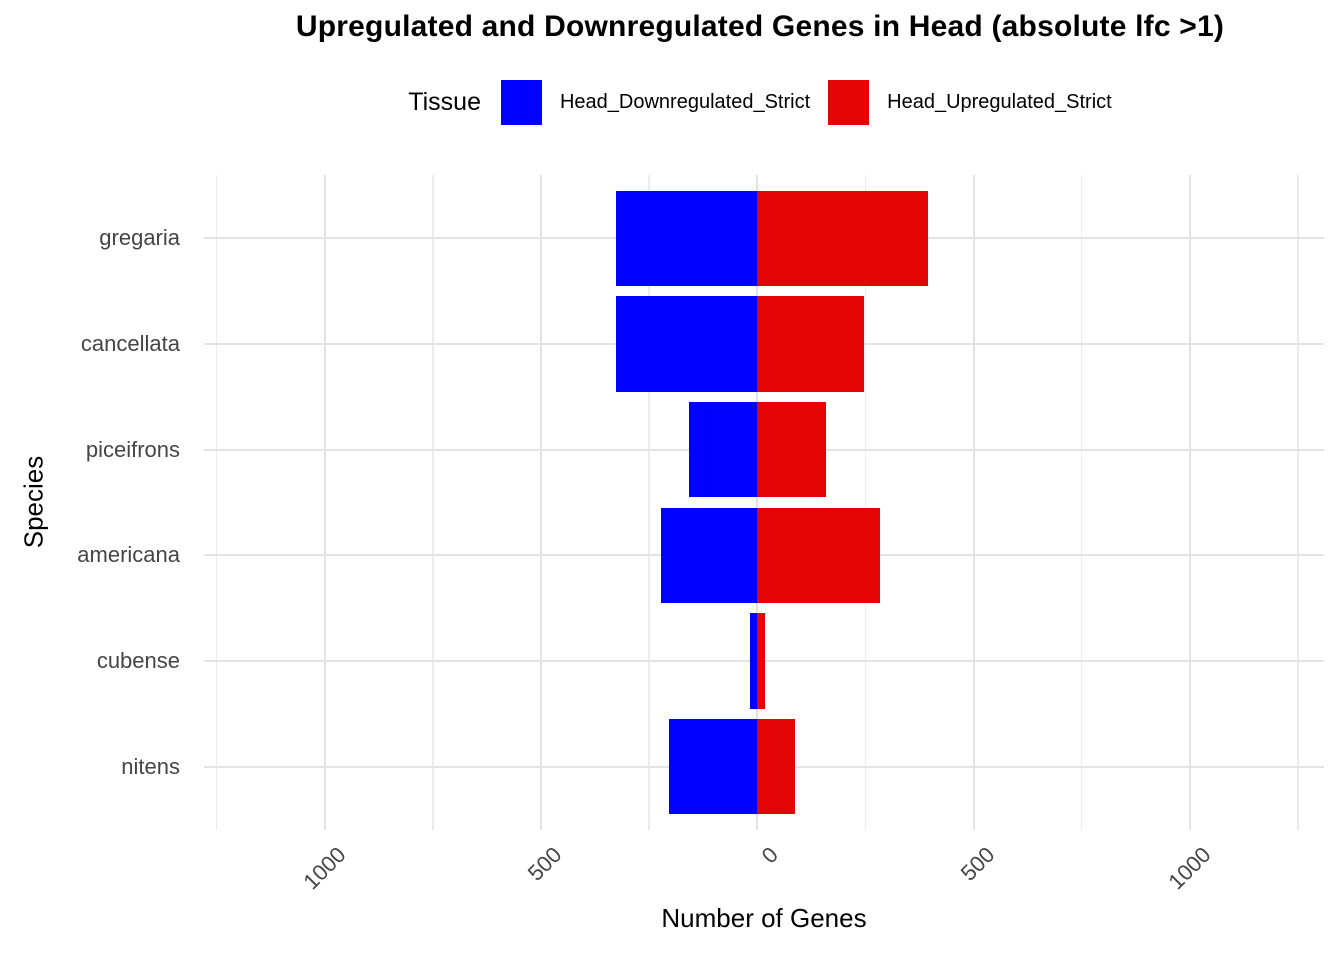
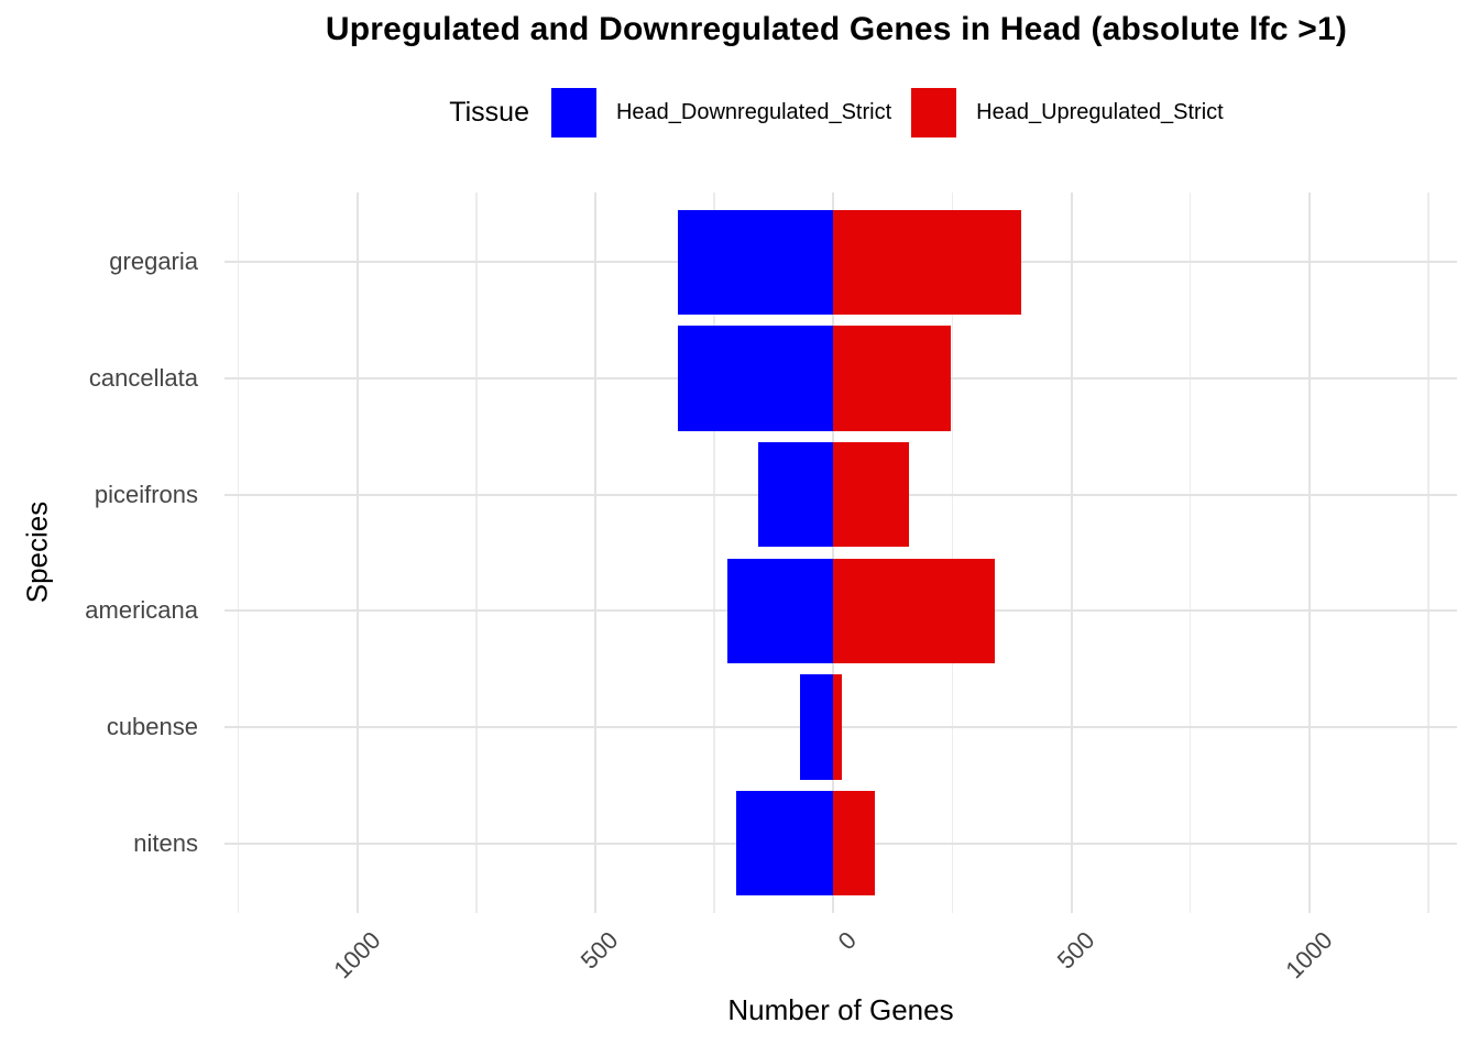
Head_Upregulated_Strict/americana: 280 -> 340
Head_Downregulated_Strict/cubense: -20 -> -70
